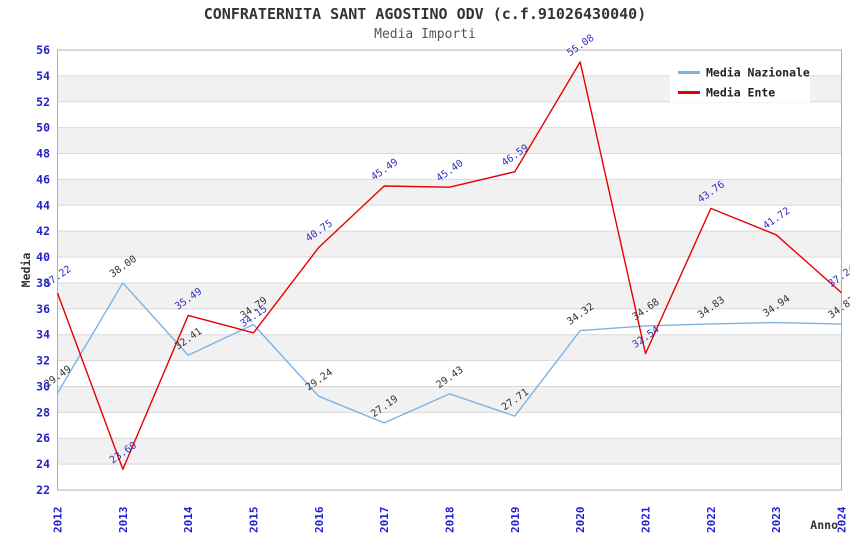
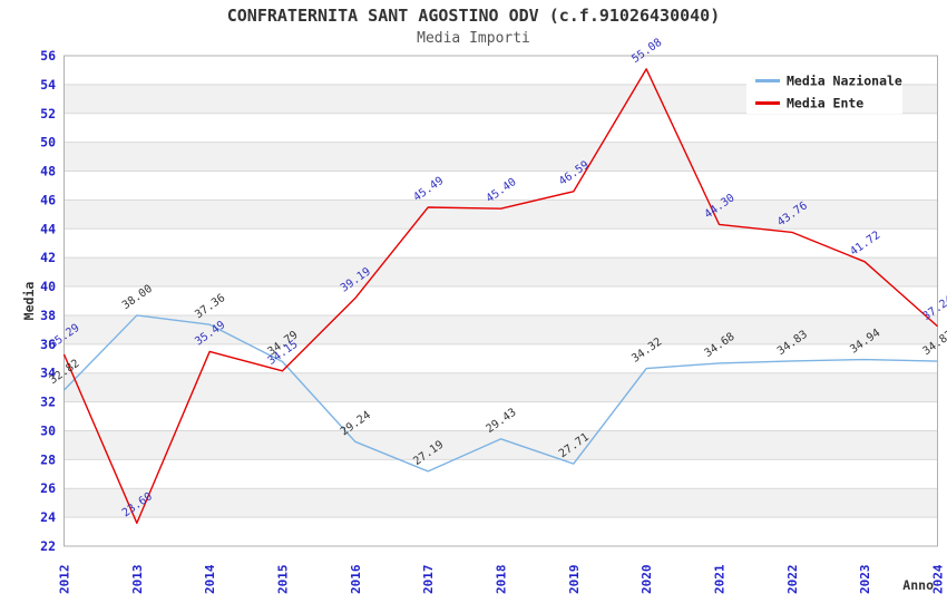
Media Nazionale/2012: 29.49 -> 32.82
Media Ente/2012: 37.22 -> 35.29
Media Nazionale/2014: 32.41 -> 37.36
Media Ente/2016: 40.75 -> 39.19
Media Ente/2021: 32.54 -> 44.30
